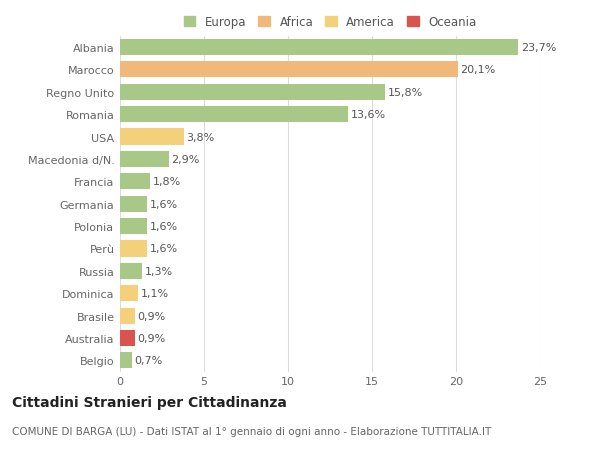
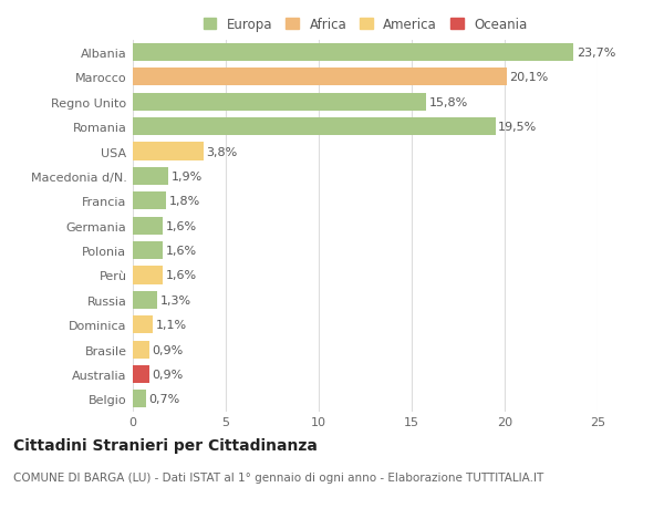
Romania: 13,6% -> 19,5%
Macedonia d/N.: 2,9% -> 1,9%
